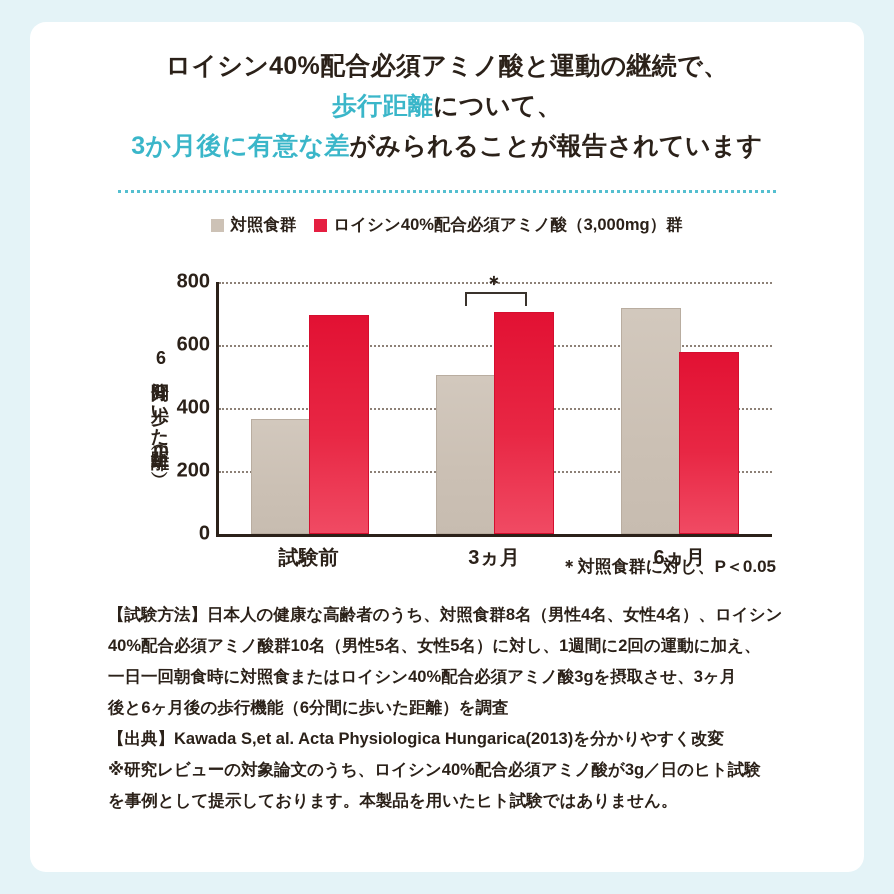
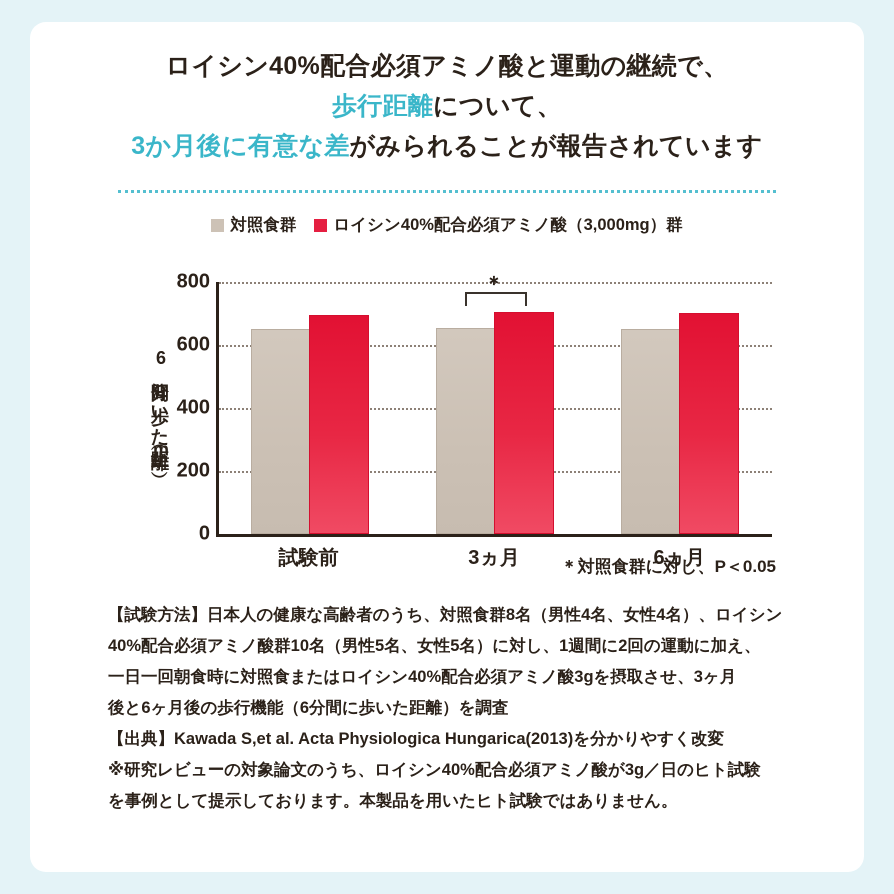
対照食群/試験前: 360 -> 640
対照食群/3ヵ月: 500 -> 650
対照食群/6ヵ月: 710 -> 640
ロイシン40%配合必須アミノ酸（3,000mg）群/6ヵ月: 570 -> 700
